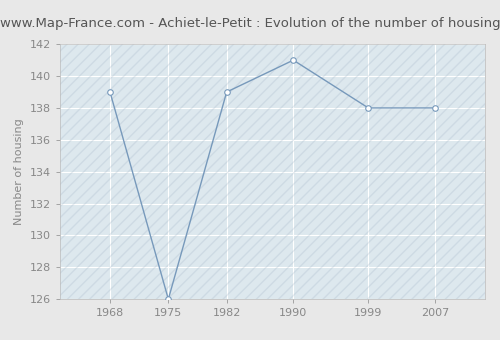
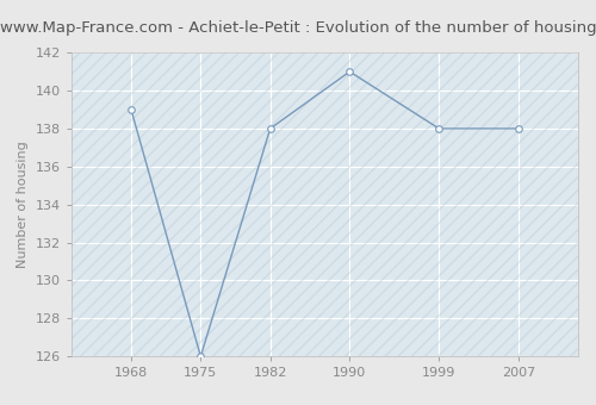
1982: 139 -> 138
